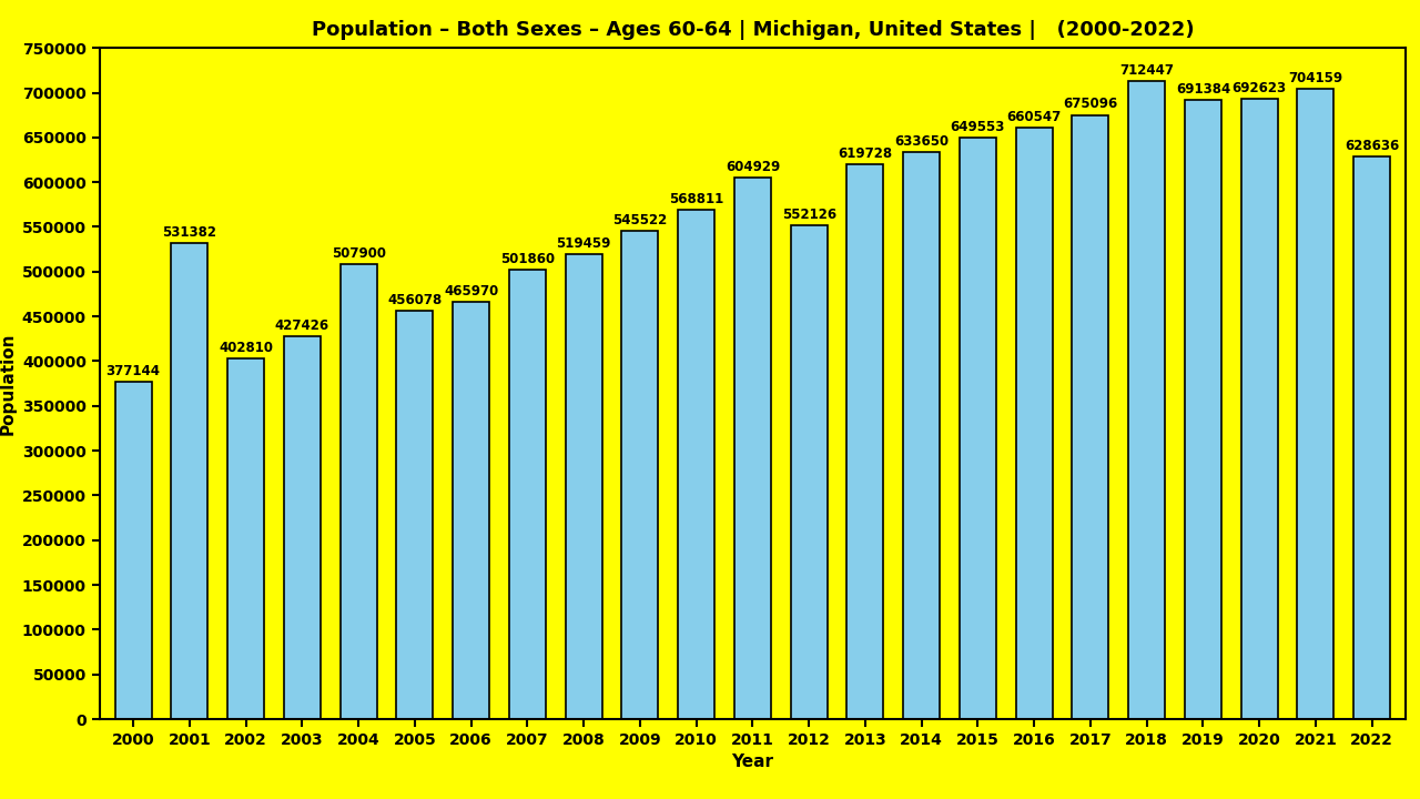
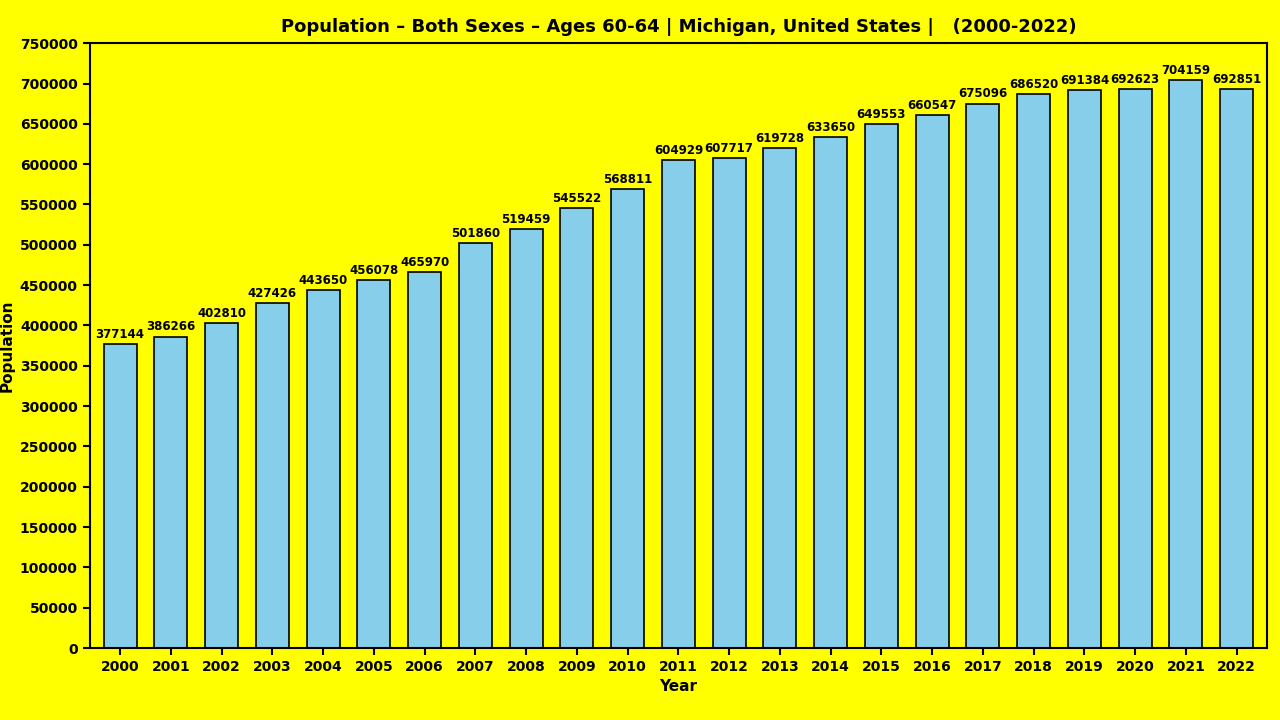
2001: 531382 -> 386266
2004: 507900 -> 443650
2012: 552126 -> 607717
2018: 712447 -> 686520
2022: 628636 -> 692851
